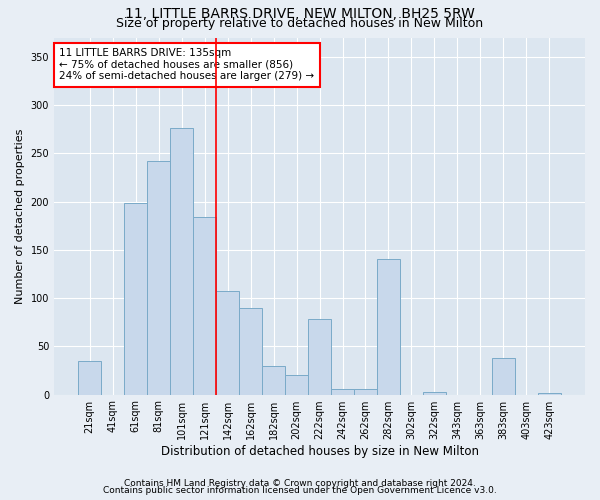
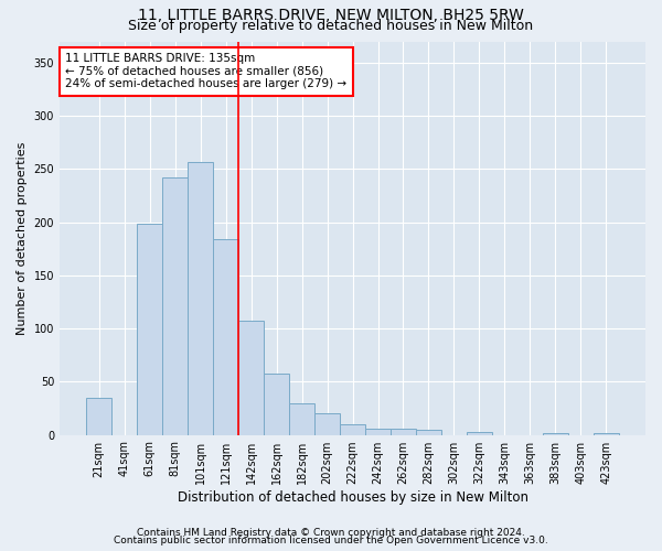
101sqm: 276 -> 257
162sqm: 90 -> 58
222sqm: 78 -> 10
282sqm: 140 -> 5
383sqm: 38 -> 2
